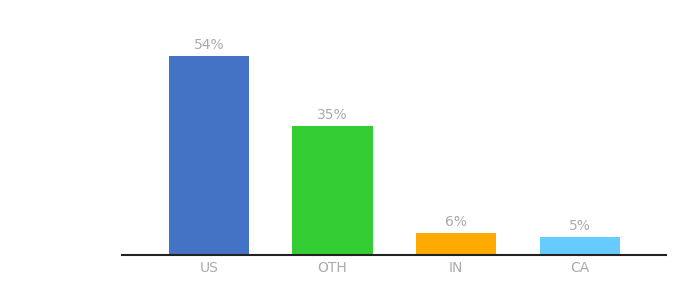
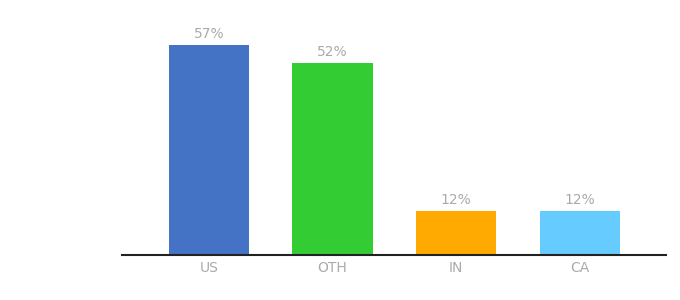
US: 54% -> 57%
OTH: 35% -> 52%
IN: 6% -> 12%
CA: 5% -> 12%
